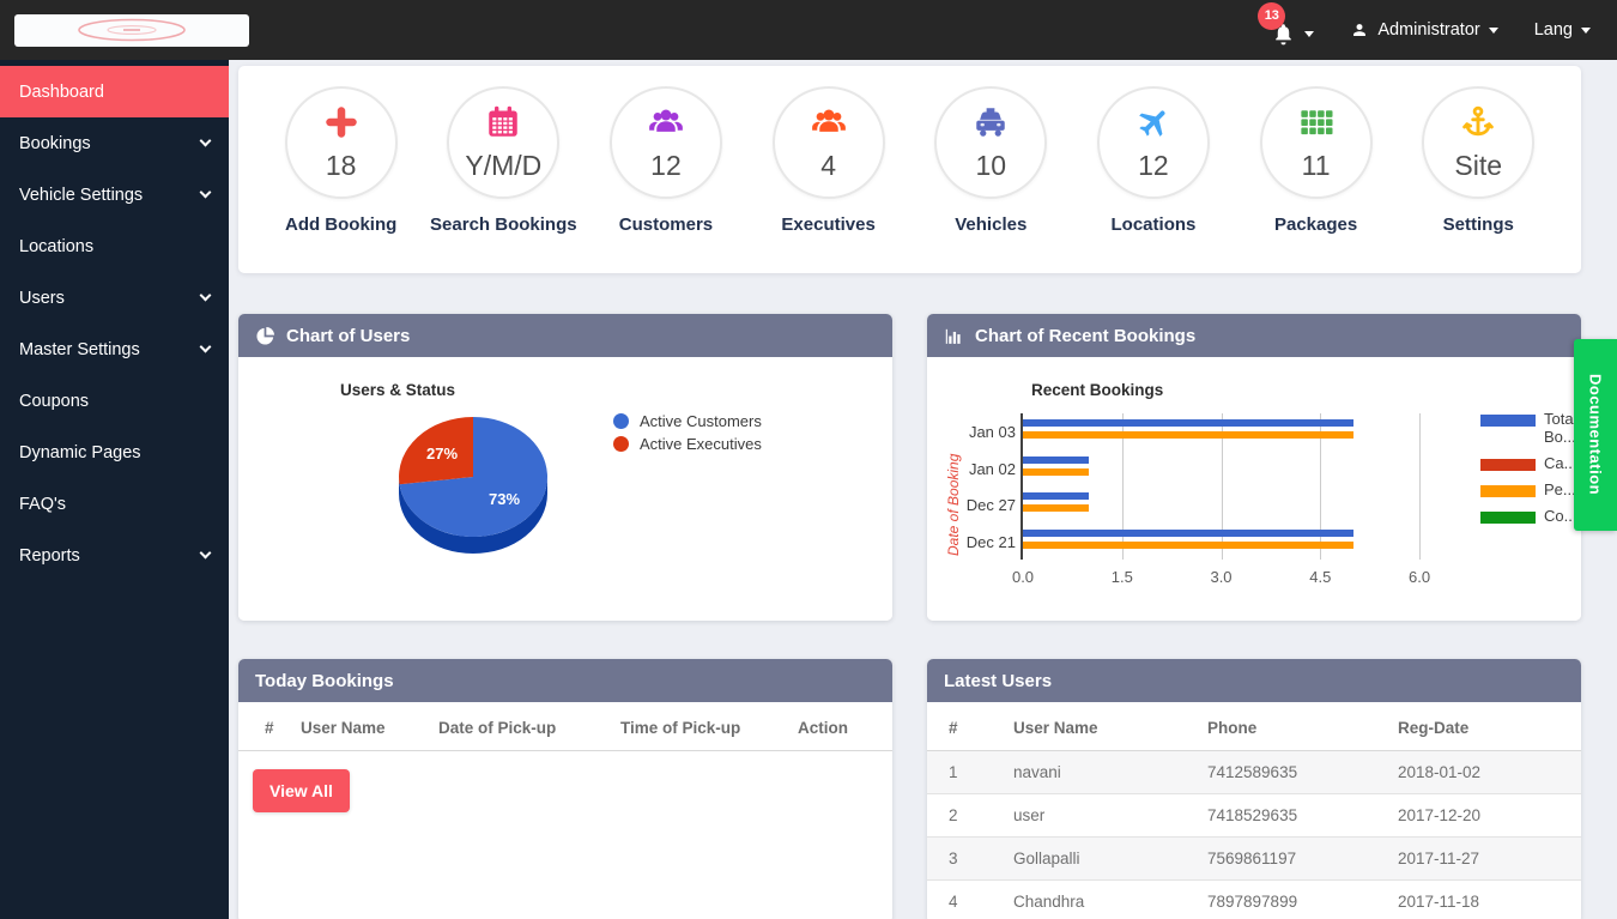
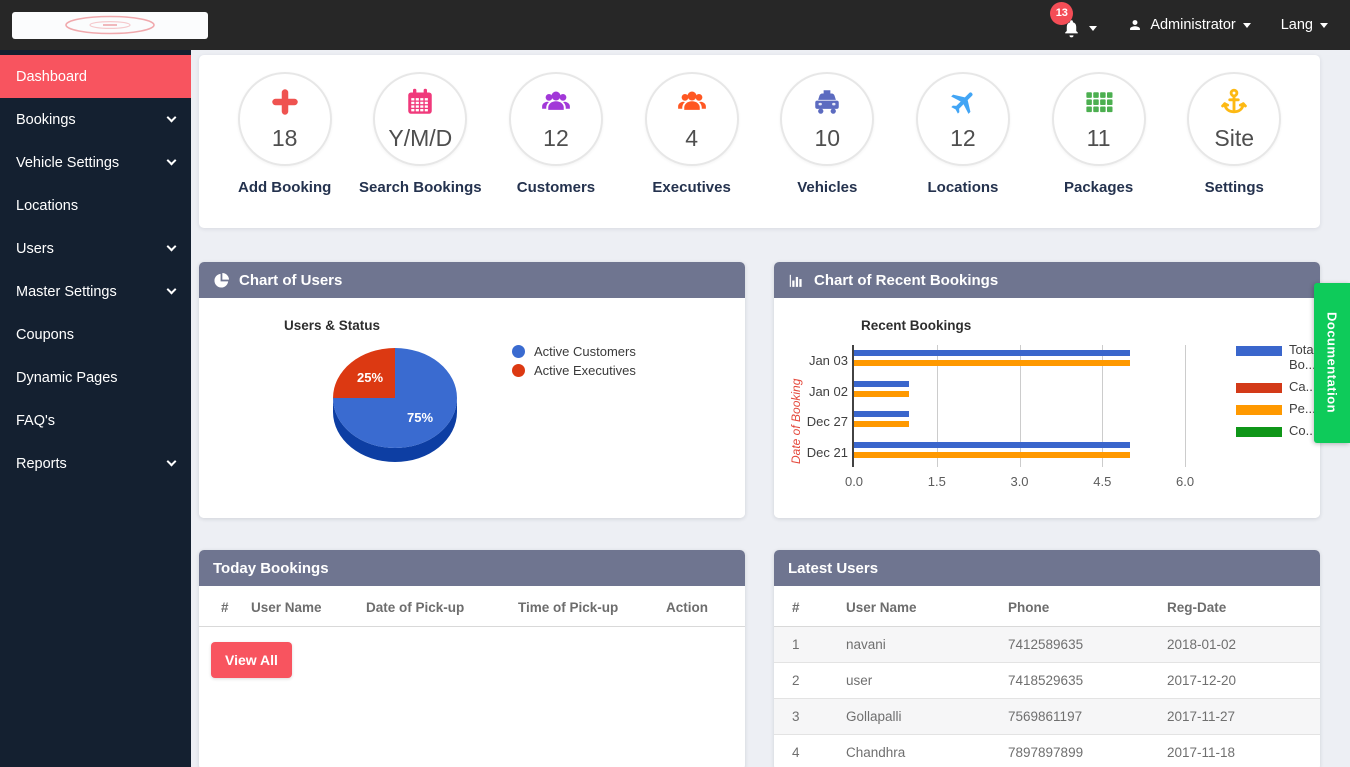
Users & Status/Active Customers: 73% -> 75%
Users & Status/Active Executives: 27% -> 25%
